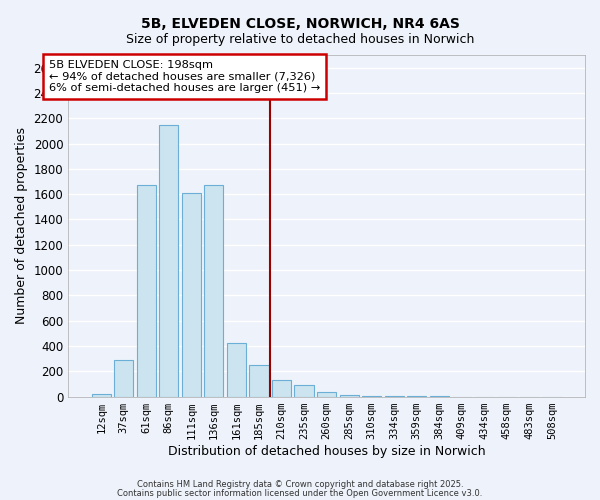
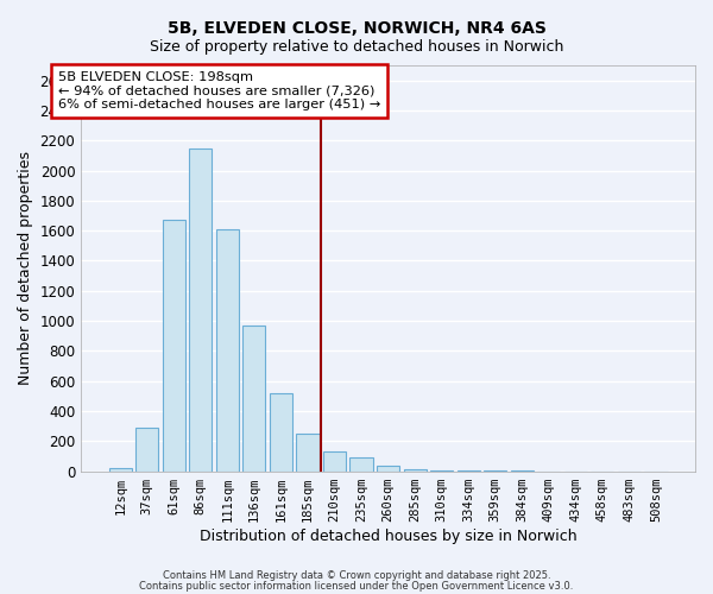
136sqm: 1670 -> 970
161sqm: 420 -> 520
